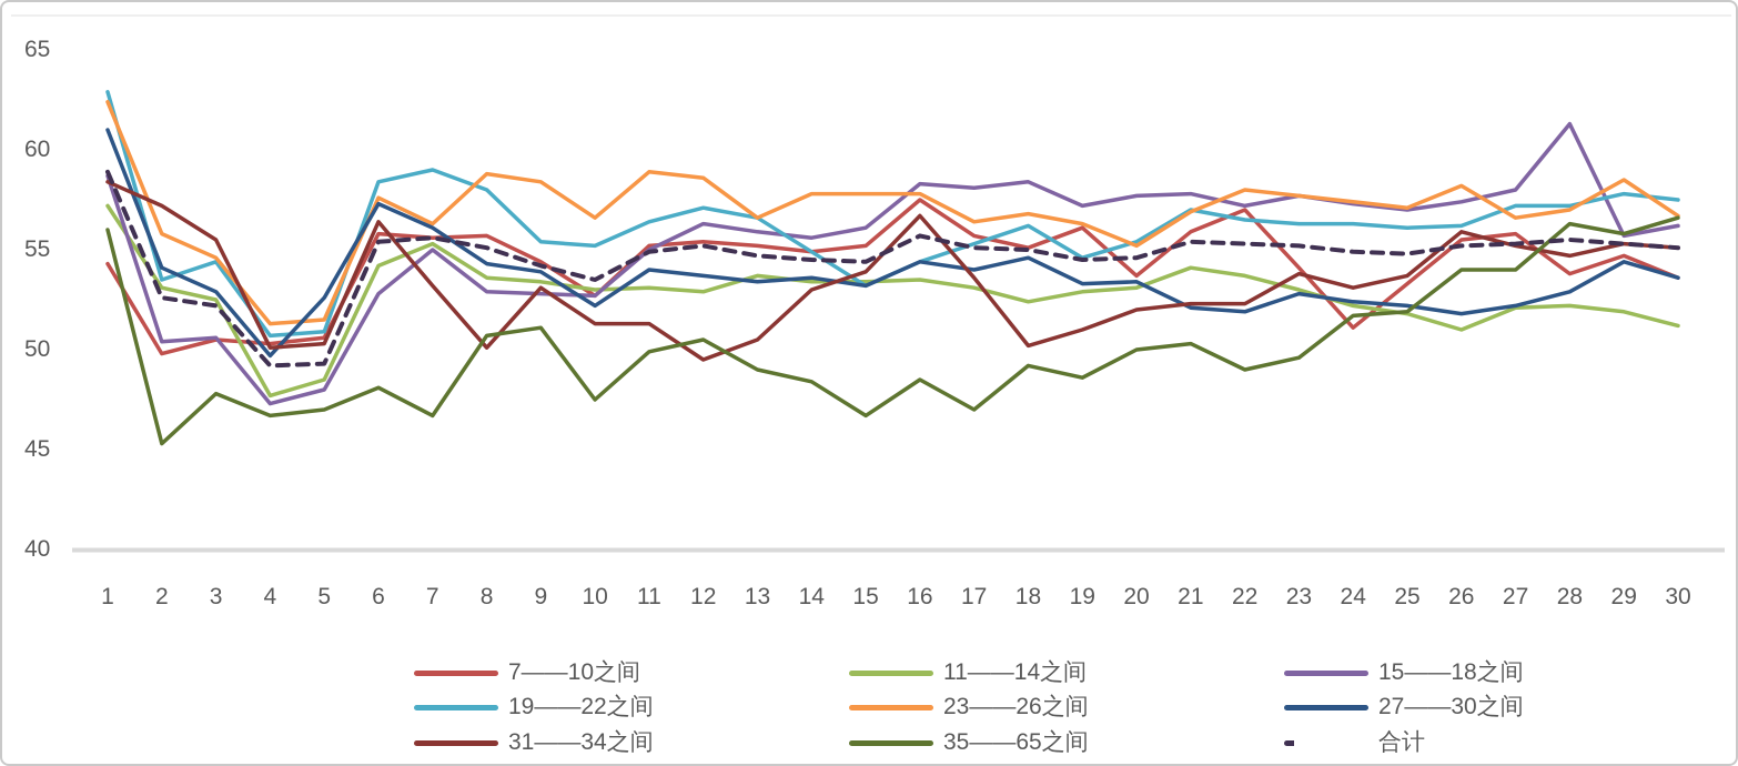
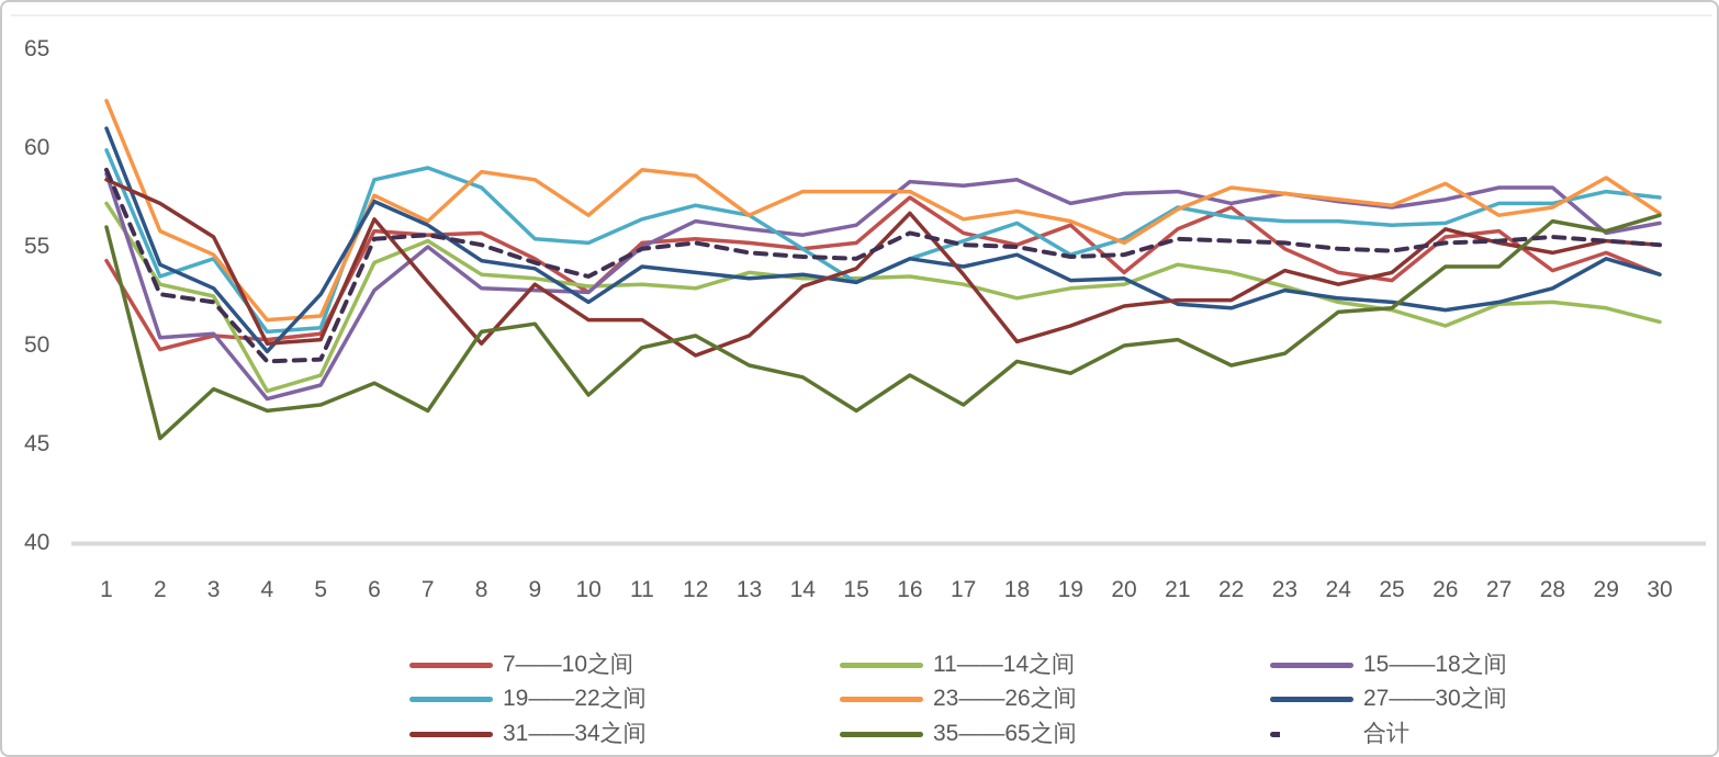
19——22之间/1: 62.9 -> 59.9
7——10之间/23: 54.1 -> 54.9
7——10之间/24: 51.1 -> 53.7
15——18之间/28: 61.3 -> 58.0
